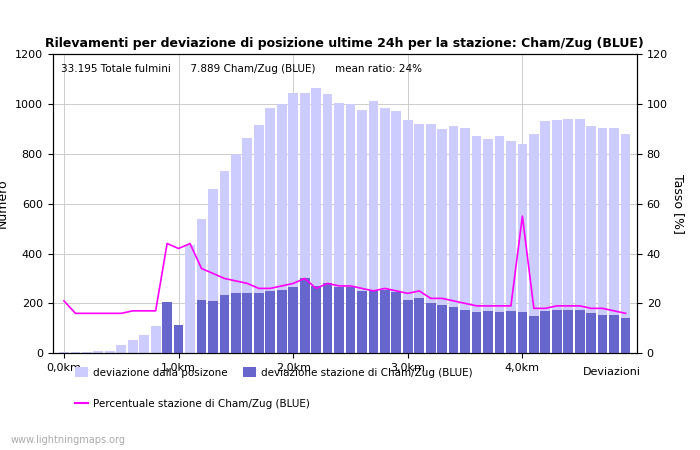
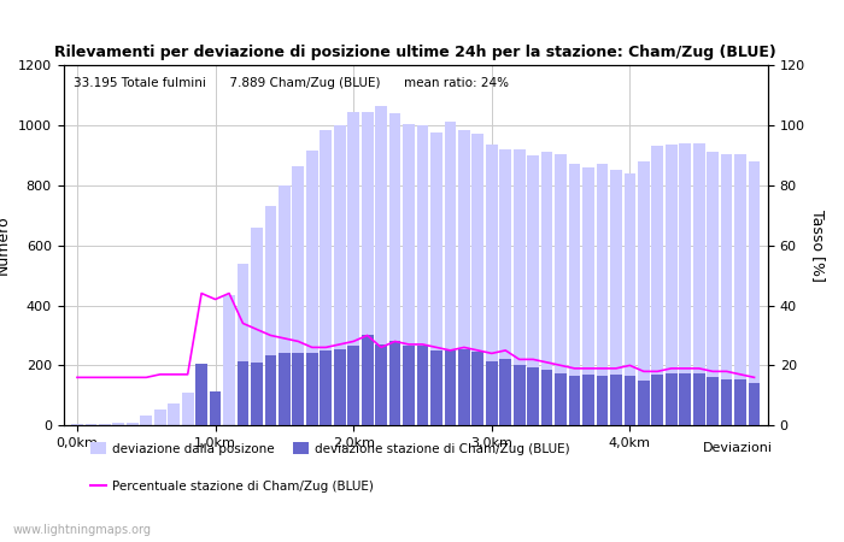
Percentuale stazione di Cham/Zug (BLUE)/0,0km: 21 -> 16
Percentuale stazione di Cham/Zug (BLUE)/4,0km: 55 -> 20
